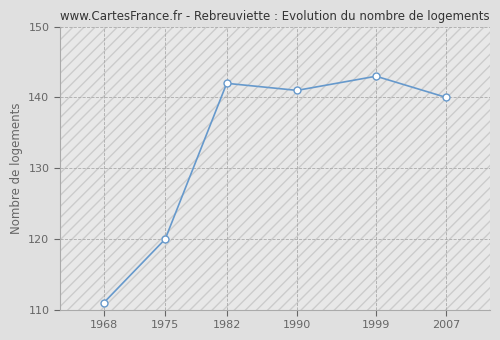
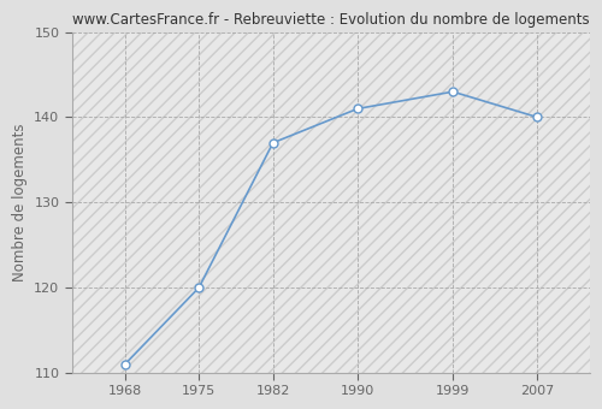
1982: 142 -> 137
